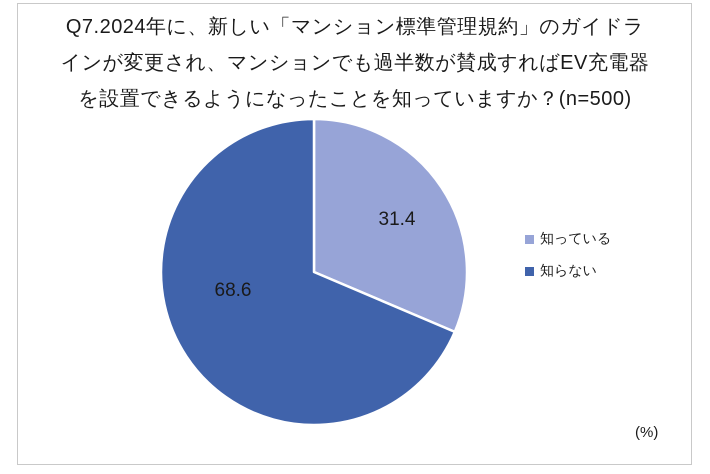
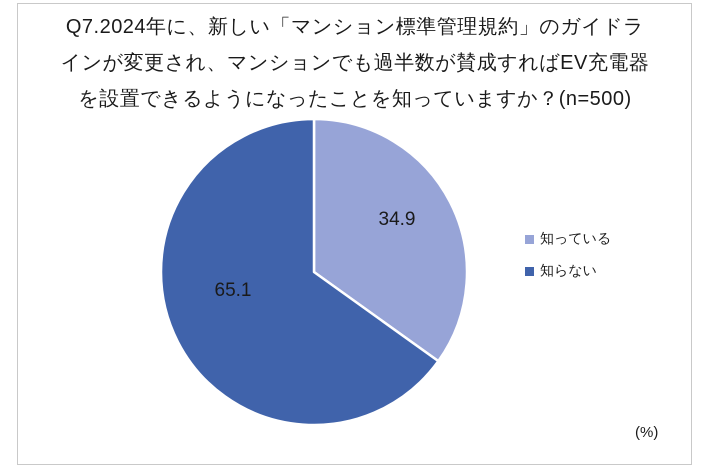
知っている: 31.4 -> 34.9
知らない: 68.6 -> 65.1
